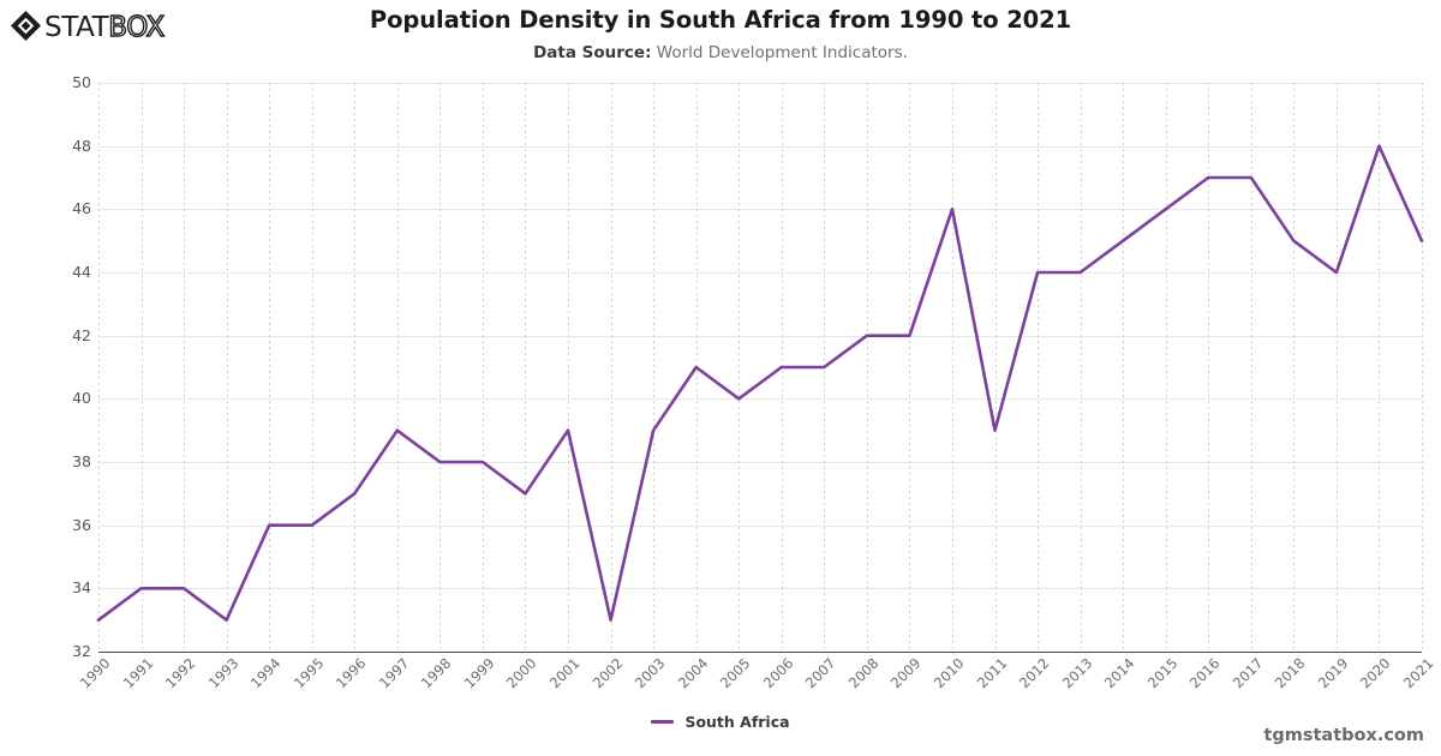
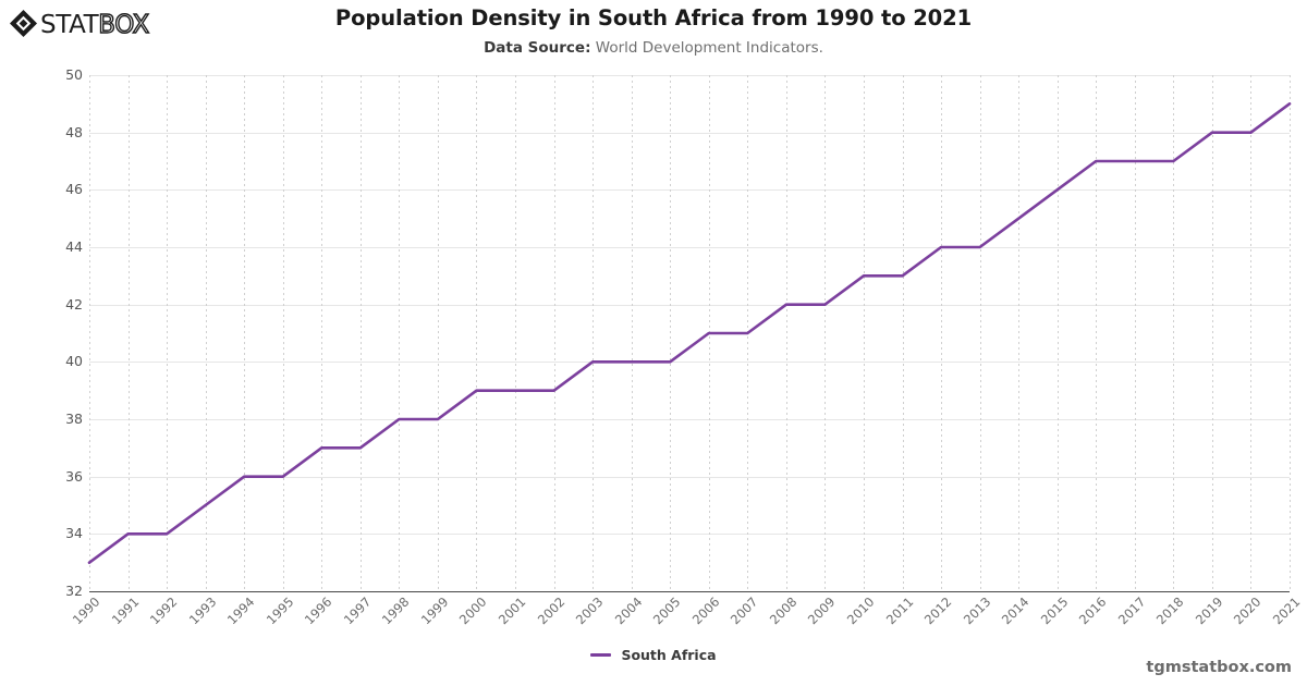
1993: 33 -> 35
1997: 39 -> 37
2000: 37 -> 39
2002: 33 -> 39
2003: 39 -> 40
2004: 41 -> 40
2010: 46 -> 43
2011: 39 -> 43
2018: 45 -> 47
2019: 44 -> 48
2021: 45 -> 49
